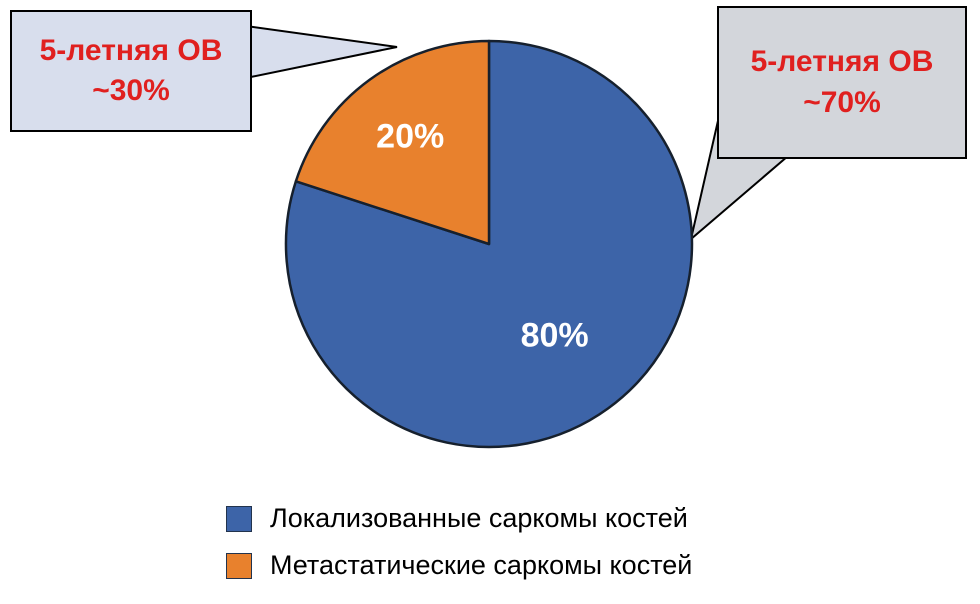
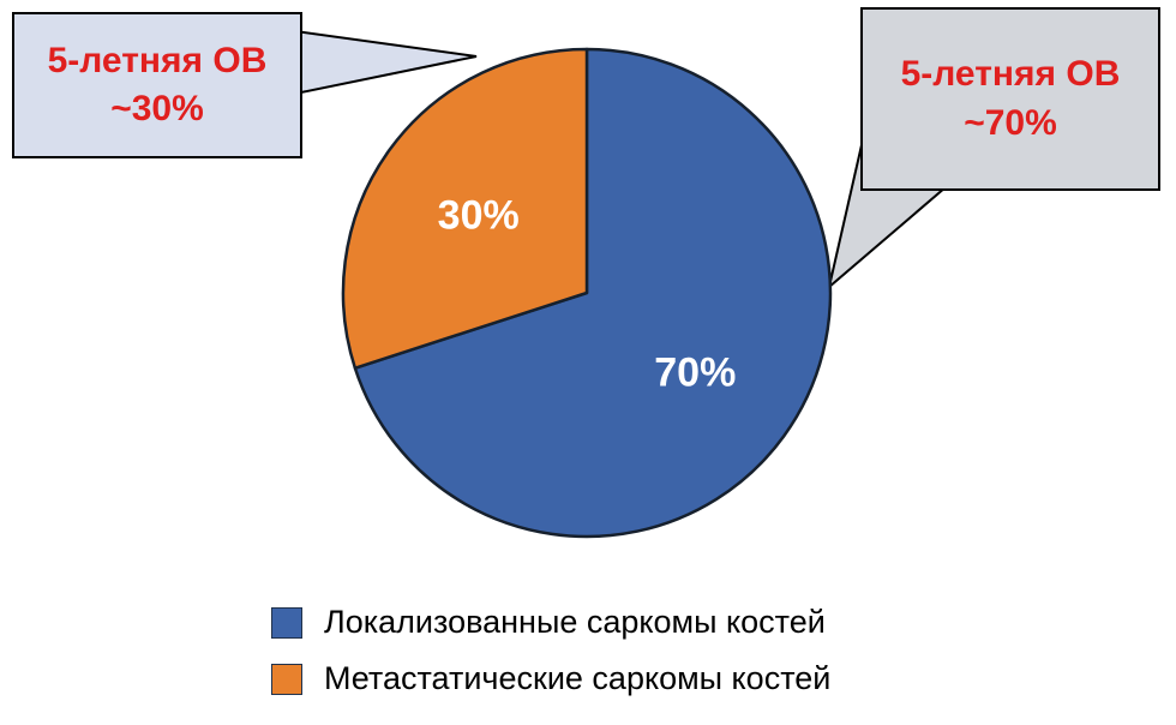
Локализованные саркомы костей: 80% -> 70%
Метастатические саркомы костей: 20% -> 30%
